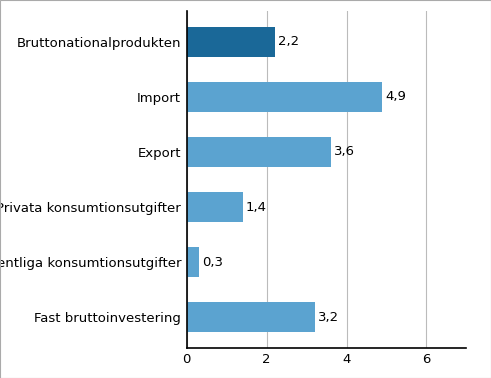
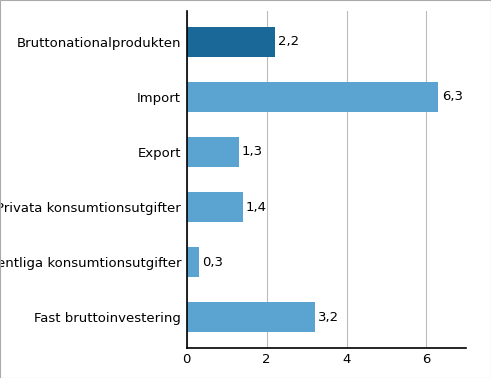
Import: 4,9 -> 6,3
Export: 3,6 -> 1,3
